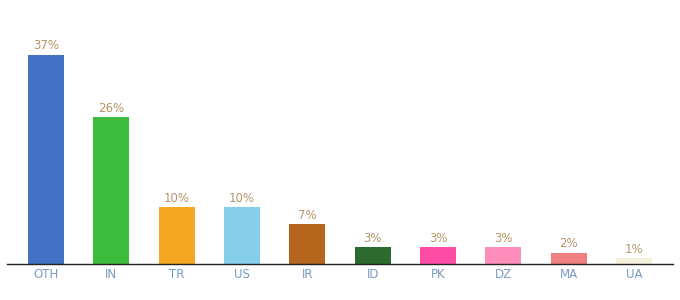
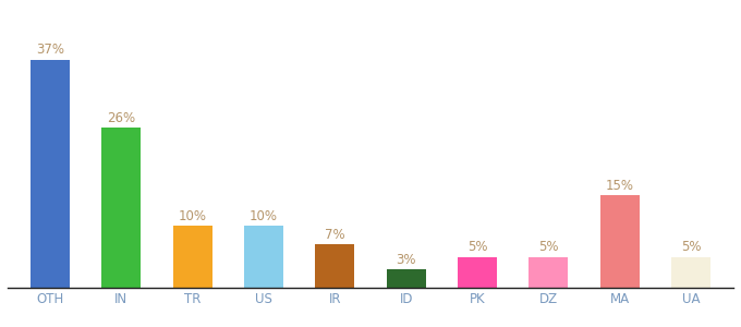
PK: 3% -> 5%
DZ: 3% -> 5%
MA: 2% -> 15%
UA: 1% -> 5%
